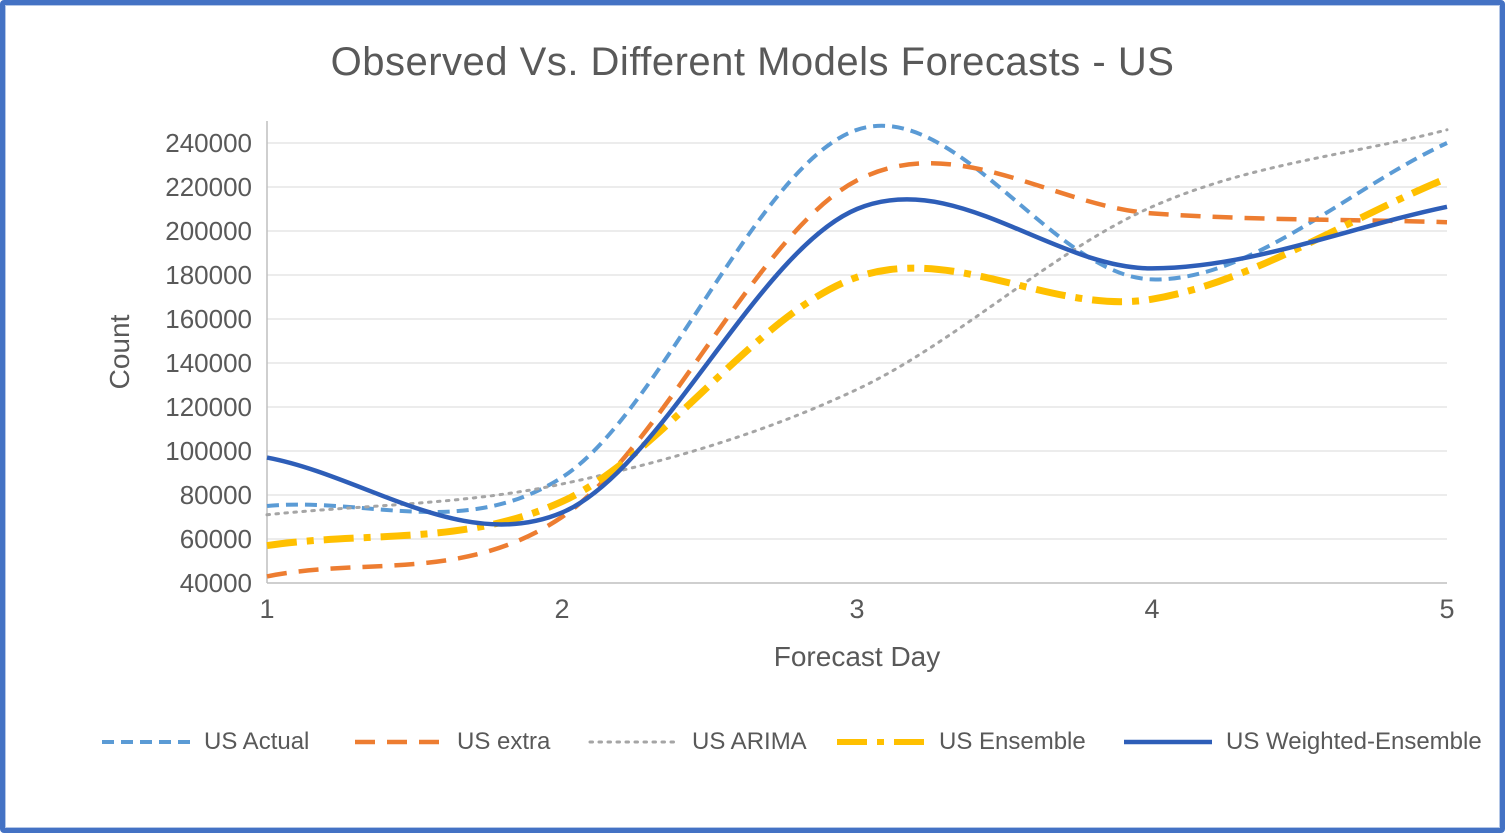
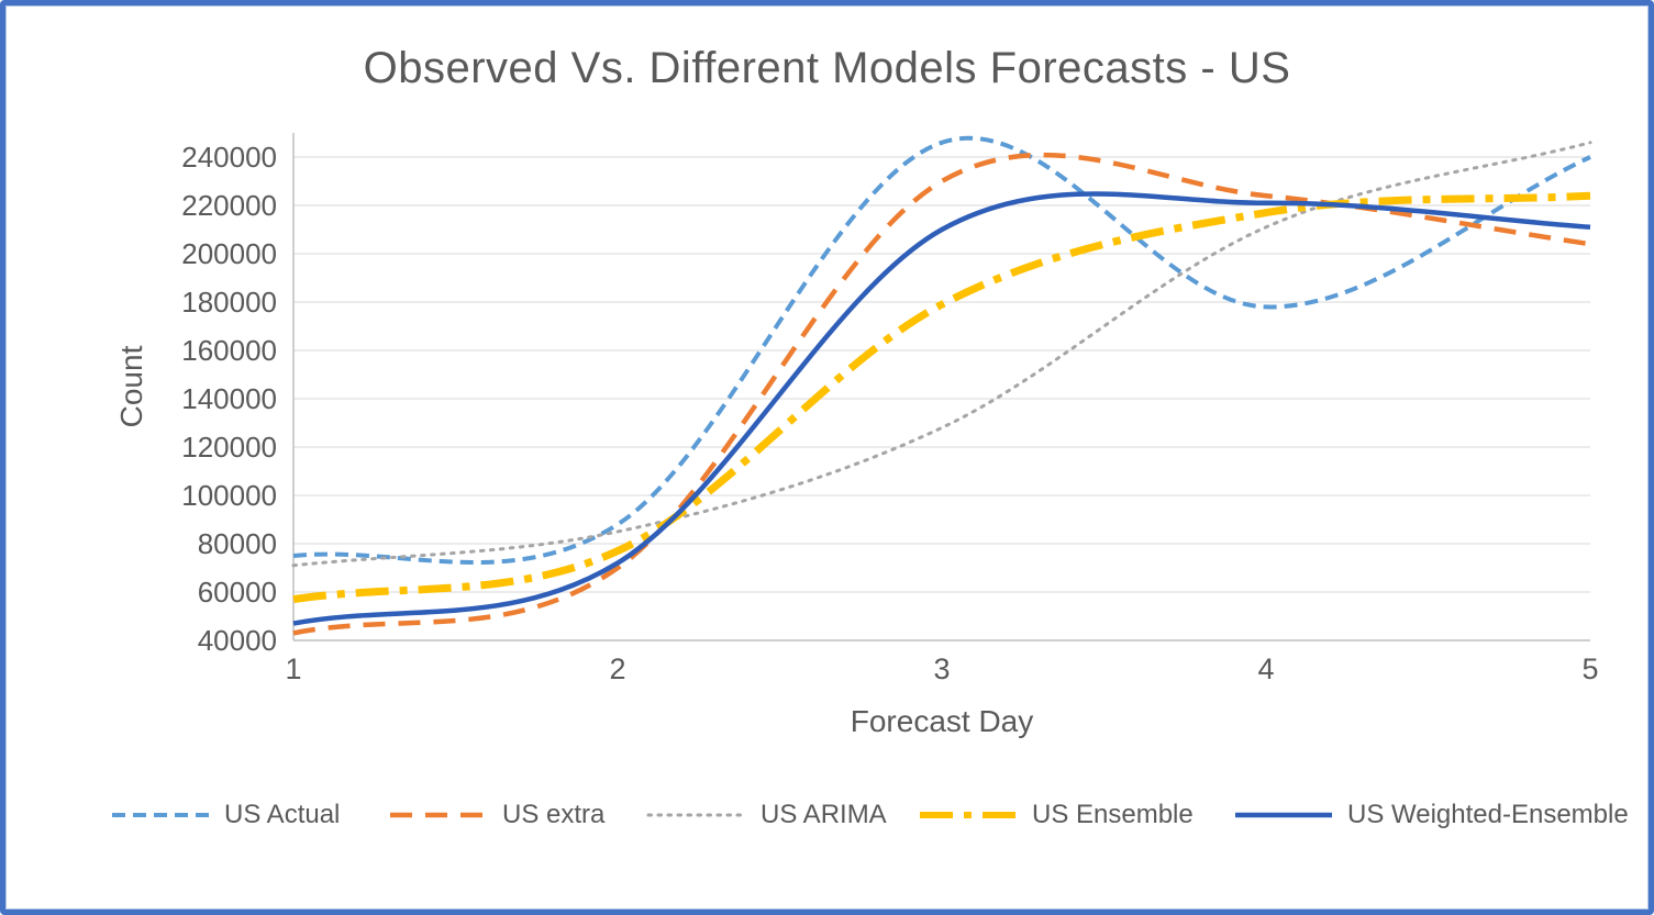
US Weighted-Ensemble/1: 97000 -> 47000
US extra/3: 223000 -> 230000
US extra/4: 208000 -> 224000
US Ensemble/4: 169000 -> 217000
US Weighted-Ensemble/4: 183000 -> 221000
